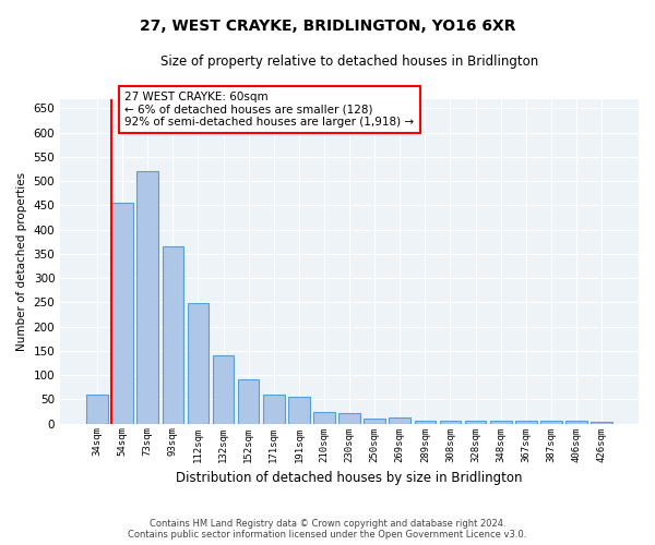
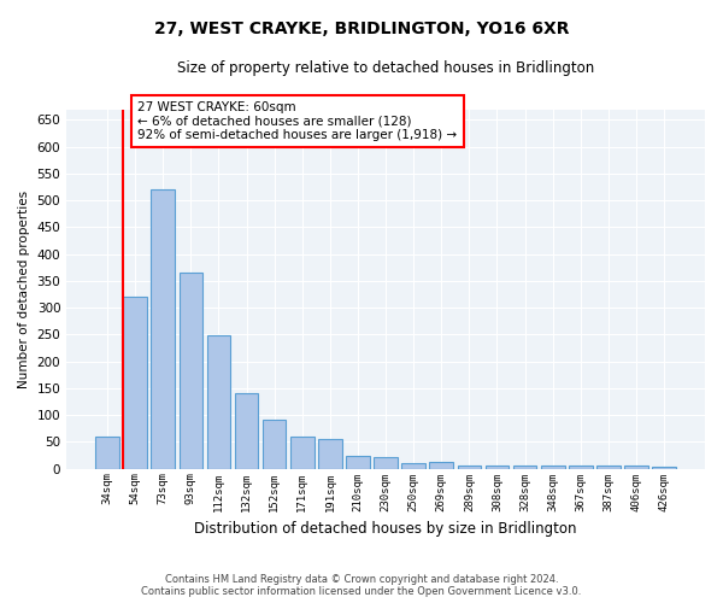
54sqm: 455 -> 320
